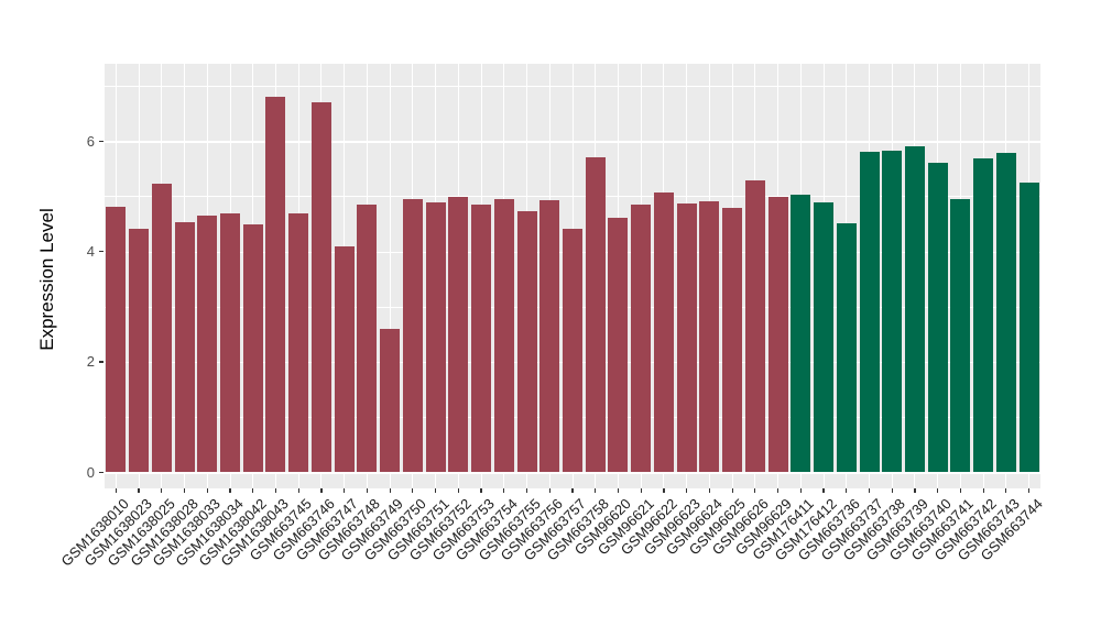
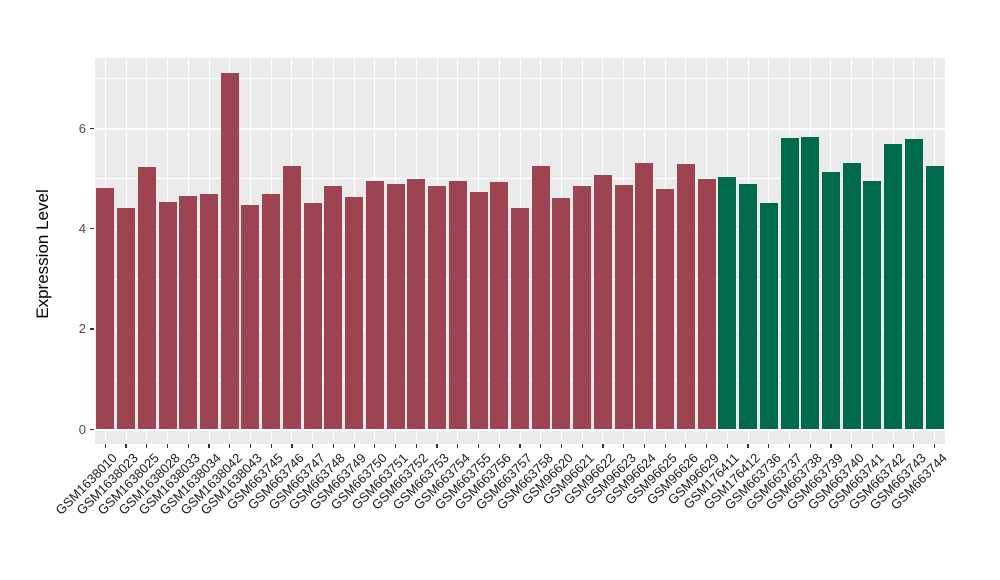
GSM1638042: 4.5 -> 7.1
GSM1638043: 6.8 -> 4.5
GSM663746: 6.7 -> 5.2
GSM663747: 4.1 -> 4.5
GSM663749: 2.6 -> 4.6
GSM663758: 5.7 -> 5.2
GSM96624: 4.9 -> 5.3
GSM663739: 5.9 -> 5.1
GSM663740: 5.6 -> 5.3
